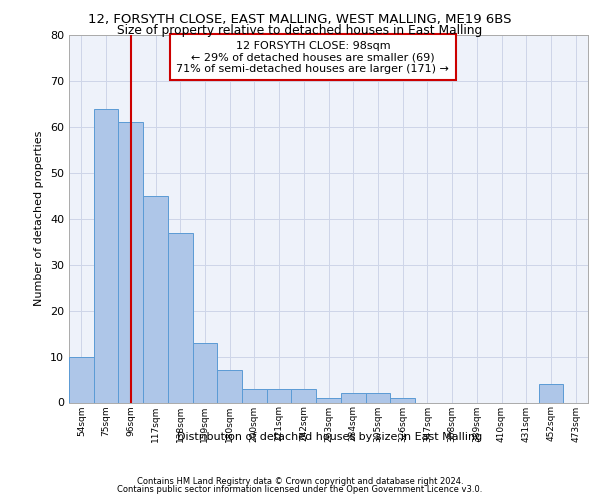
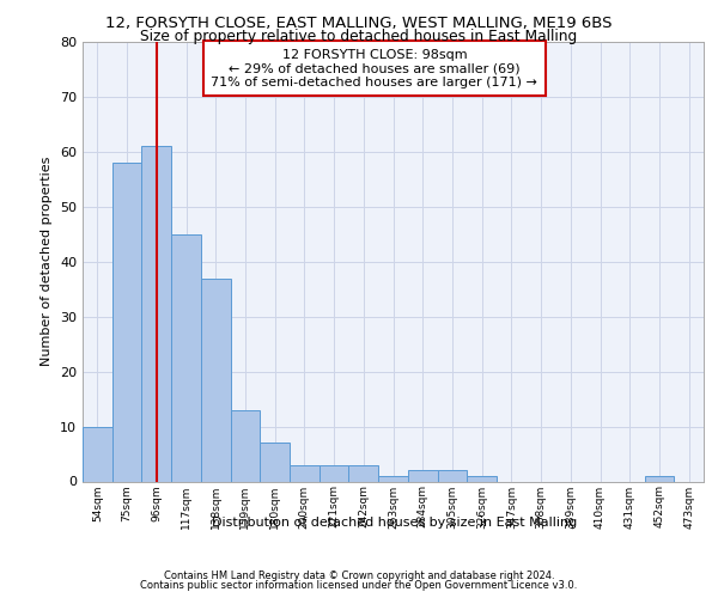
75sqm: 64 -> 58
452sqm: 4 -> 1
